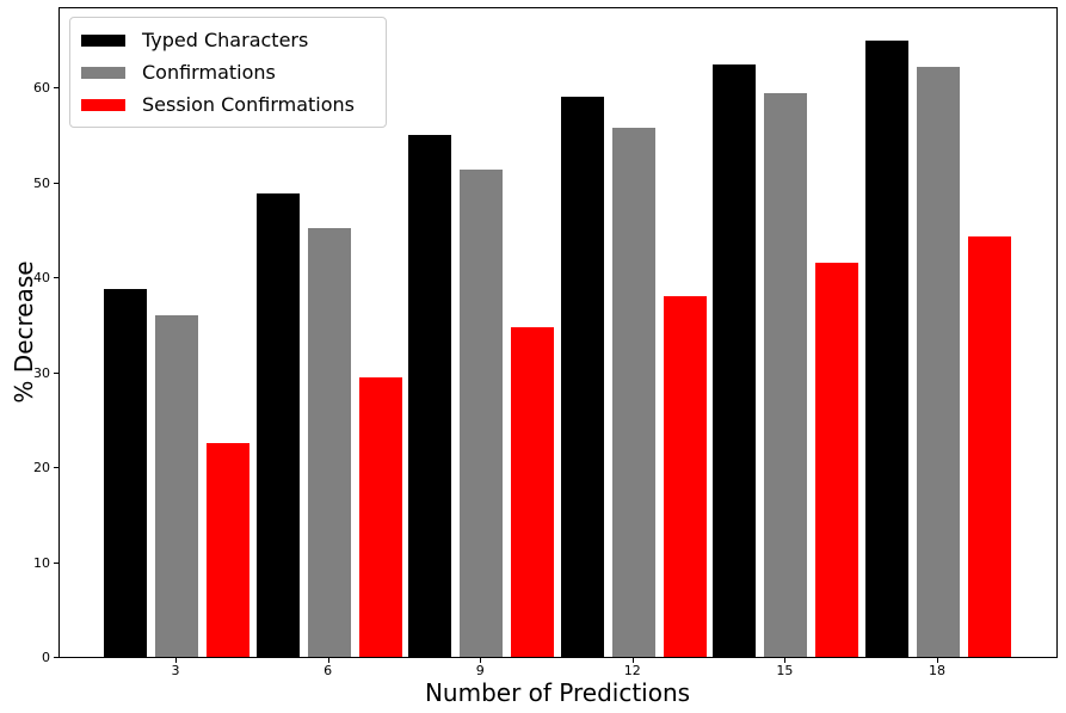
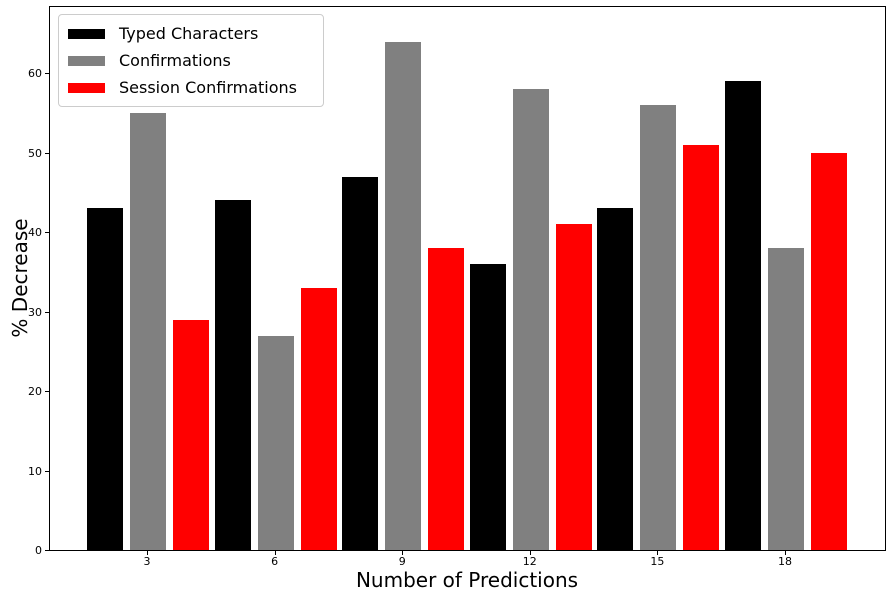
Typed Characters/3: 39 -> 43
Confirmations/3: 36 -> 55
Session Confirmations/3: 22 -> 29
Typed Characters/6: 49 -> 44
Confirmations/6: 45 -> 27
Session Confirmations/6: 30 -> 33
Typed Characters/9: 55 -> 47
Confirmations/9: 51 -> 64
Session Confirmations/9: 35 -> 38
Typed Characters/12: 59 -> 36
Confirmations/12: 56 -> 58
Session Confirmations/12: 38 -> 41
Typed Characters/15: 62 -> 43
Confirmations/15: 59 -> 56
Session Confirmations/15: 42 -> 51
Typed Characters/18: 65 -> 59
Confirmations/18: 62 -> 38
Session Confirmations/18: 44 -> 50
